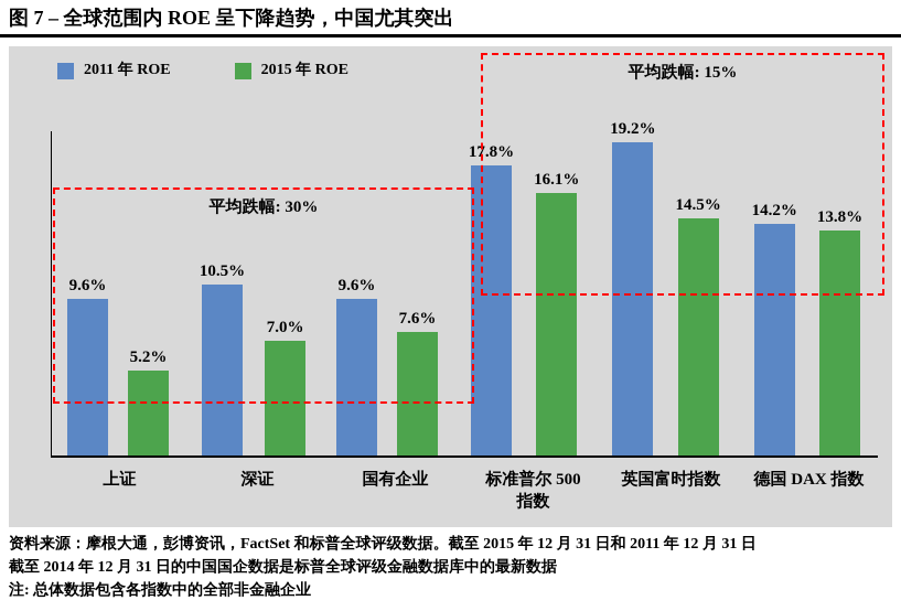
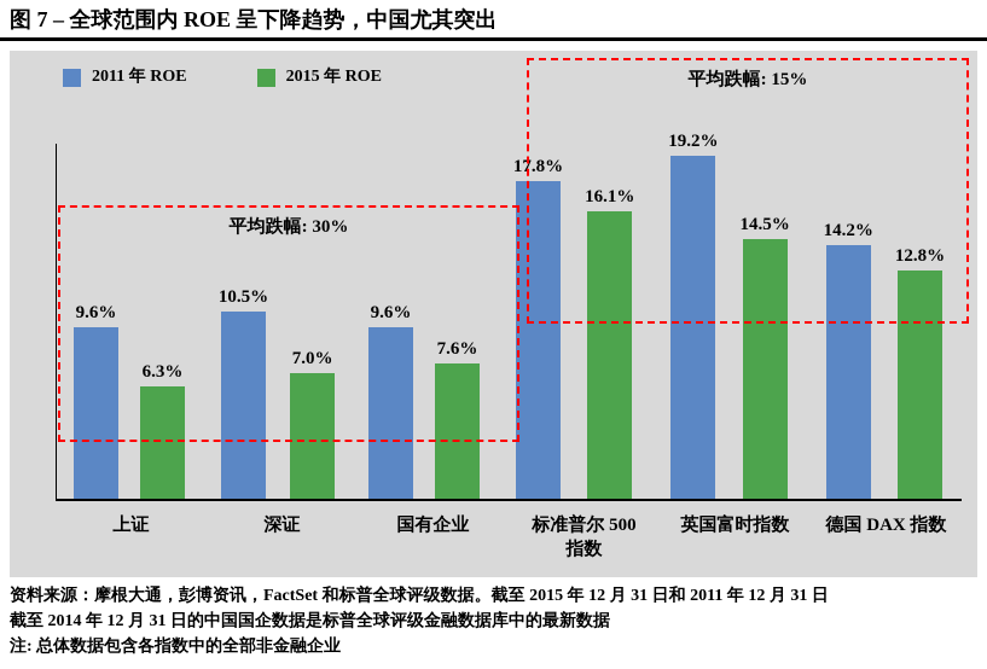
2015 年 ROE/上证: 5.2% -> 6.3%
2015 年 ROE/德国 DAX 指数: 13.8% -> 12.8%
